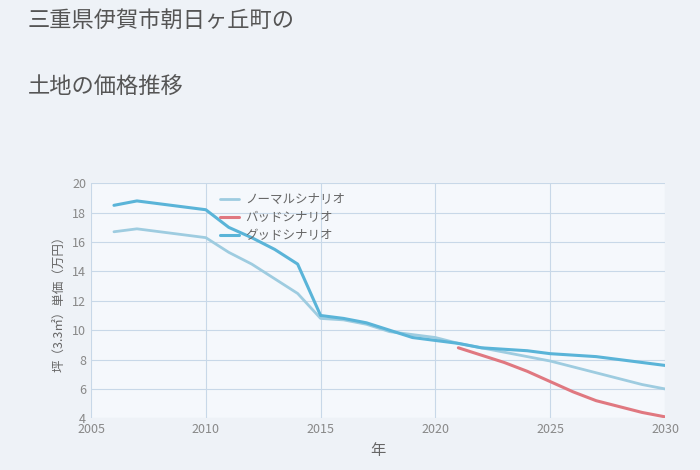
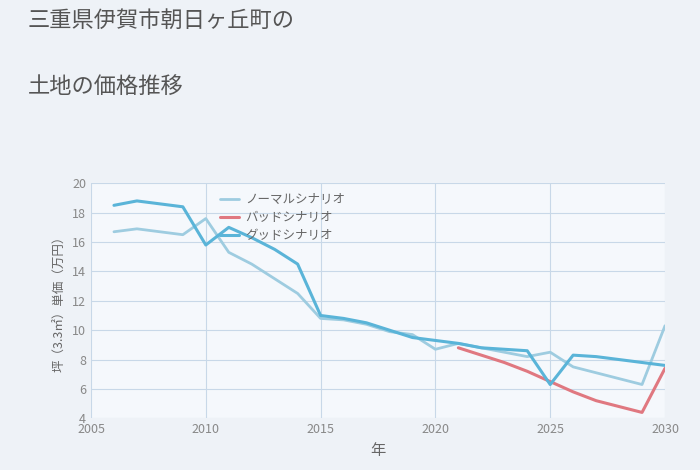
グッドシナリオ/2010: 18.2 -> 15.8
ノーマルシナリオ/2010: 16.3 -> 17.6
ノーマルシナリオ/2020: 9.5 -> 8.7
グッドシナリオ/2025: 8.4 -> 6.3
ノーマルシナリオ/2025: 7.9 -> 8.5
バッドシナリオ/2030: 4.1 -> 7.4
ノーマルシナリオ/2030: 6.0 -> 10.3
